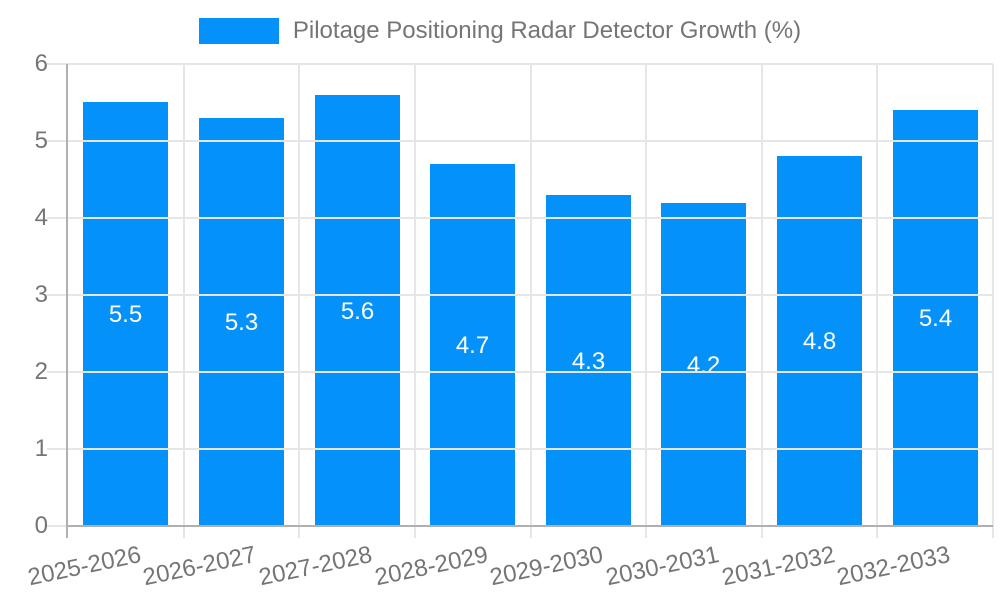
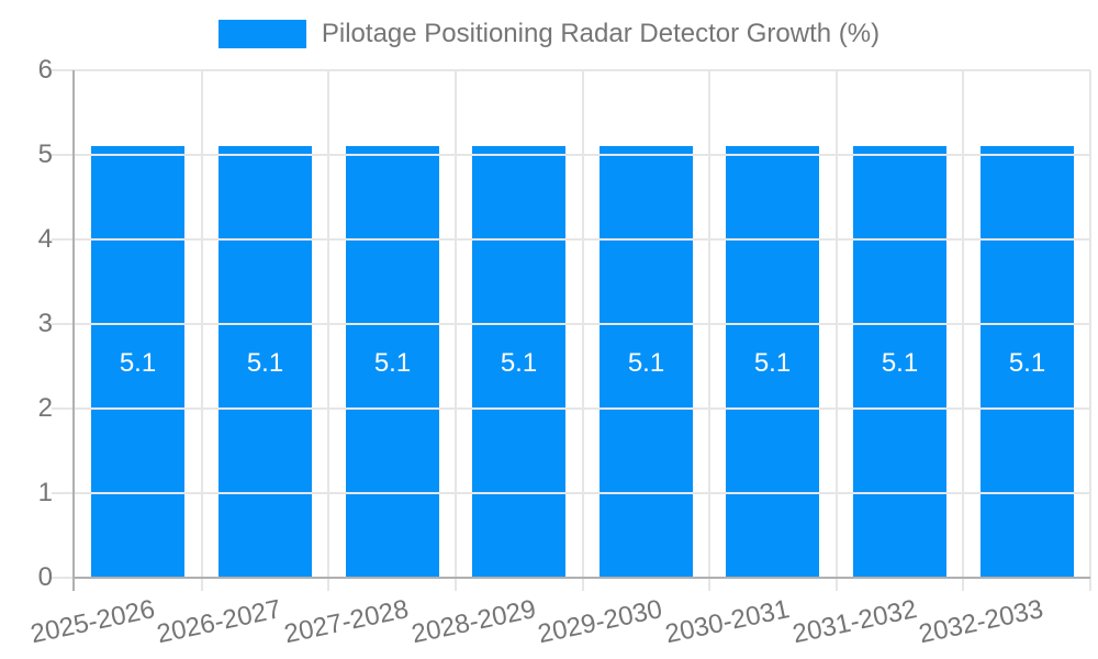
2025-2026: 5.5 -> 5.1
2026-2027: 5.3 -> 5.1
2027-2028: 5.6 -> 5.1
2028-2029: 4.7 -> 5.1
2029-2030: 4.3 -> 5.1
2030-2031: 4.2 -> 5.1
2031-2032: 4.8 -> 5.1
2032-2033: 5.4 -> 5.1
